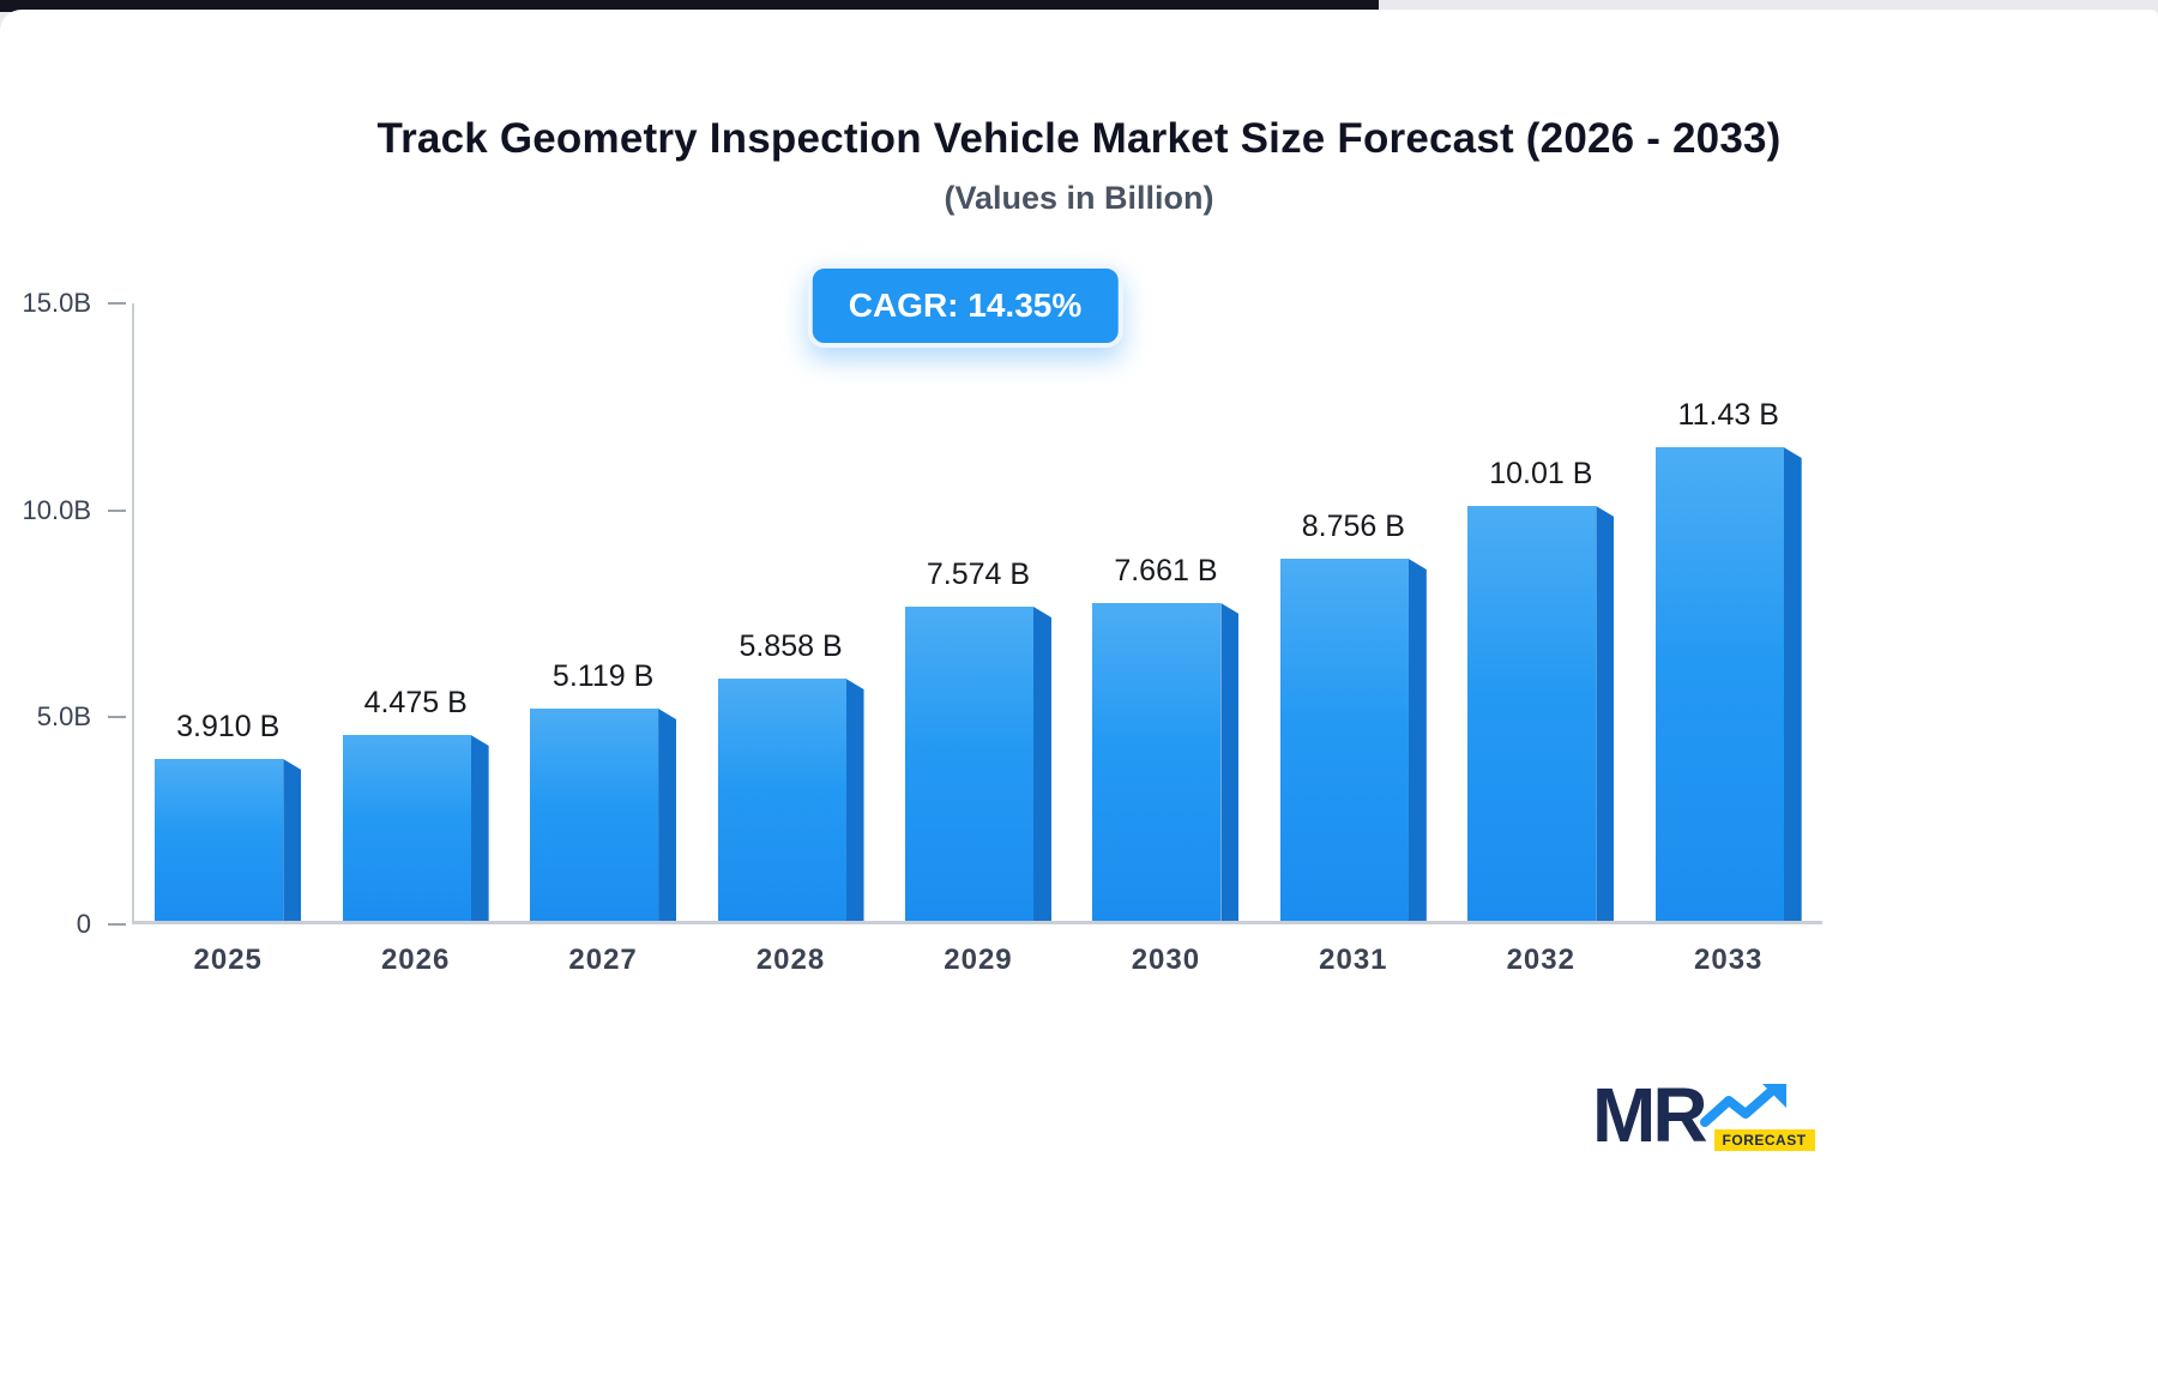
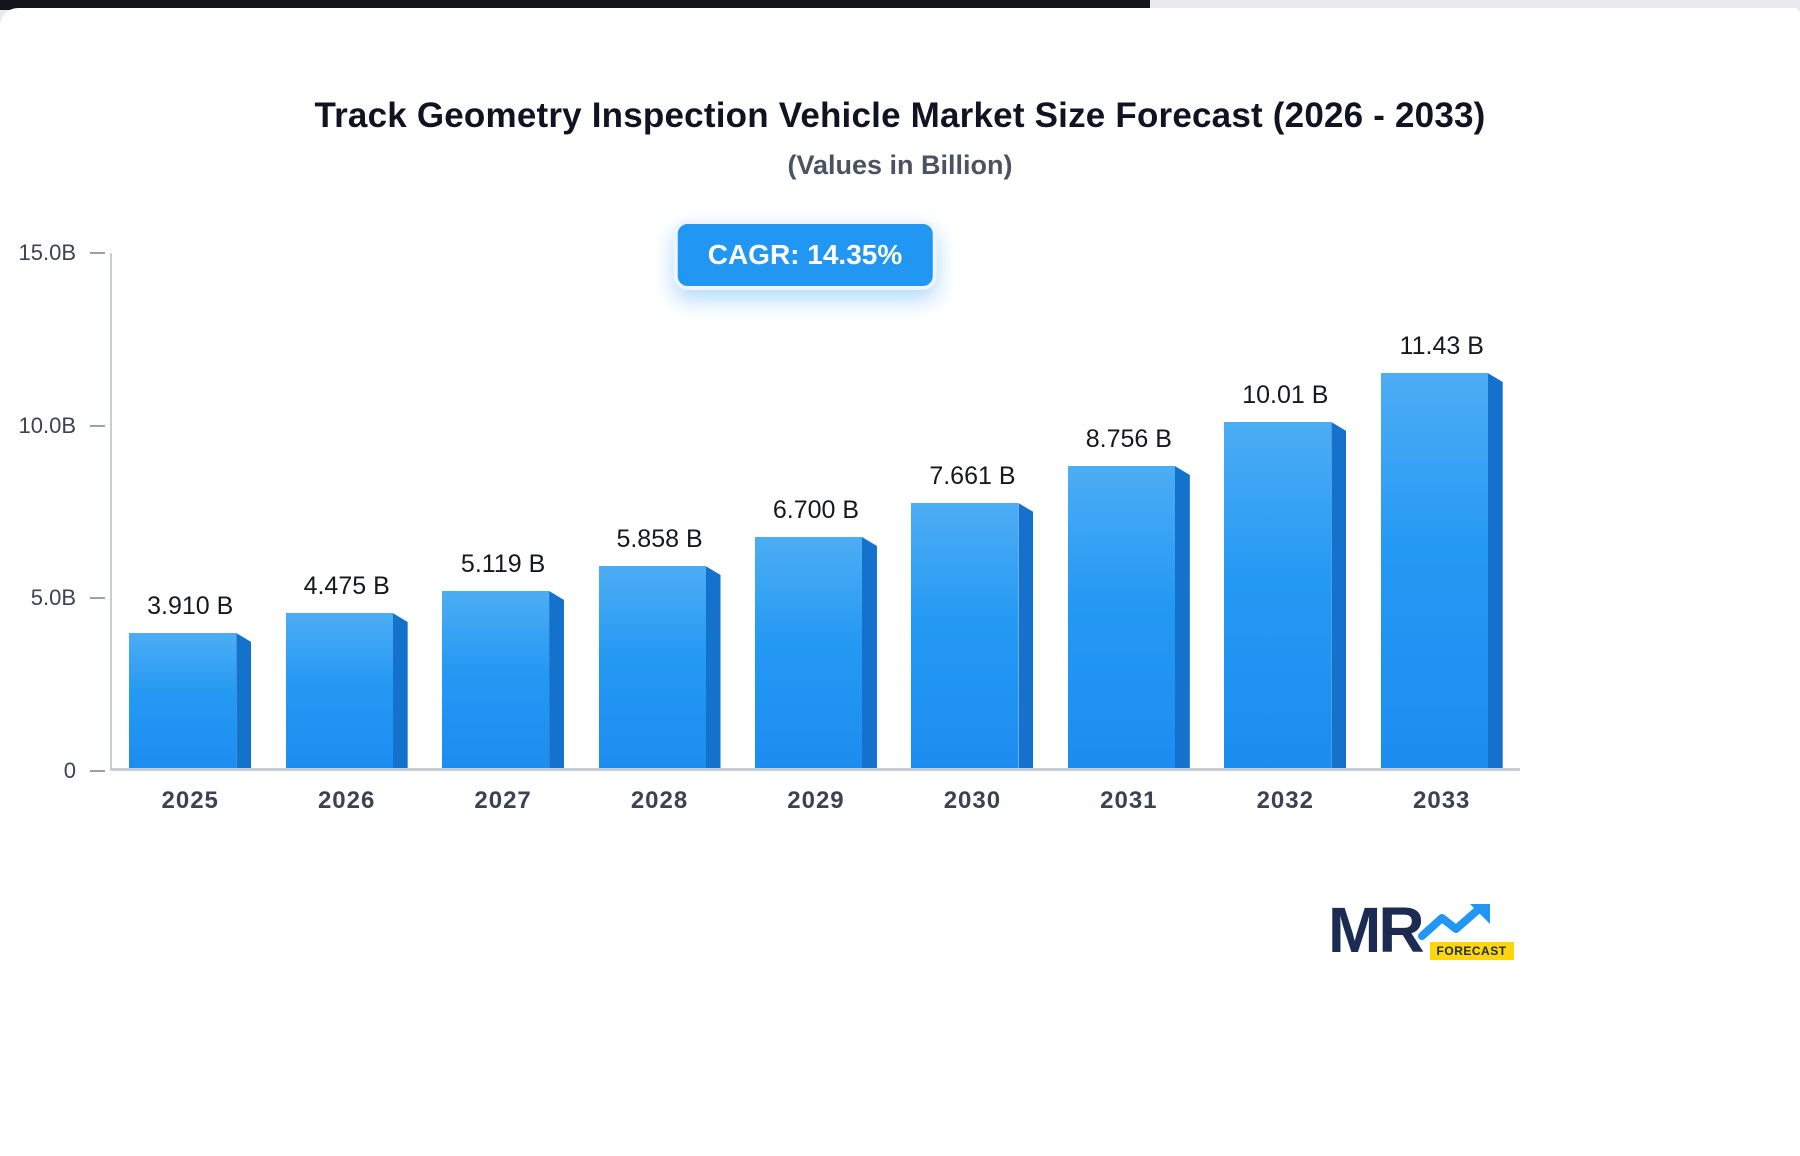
2029: 7.574 -> 6.700
